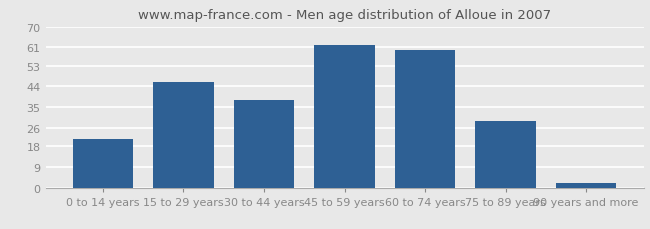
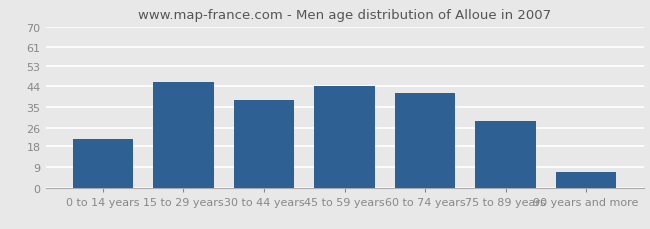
45 to 59 years: 62 -> 44
60 to 74 years: 60 -> 41
90 years and more: 2 -> 7
